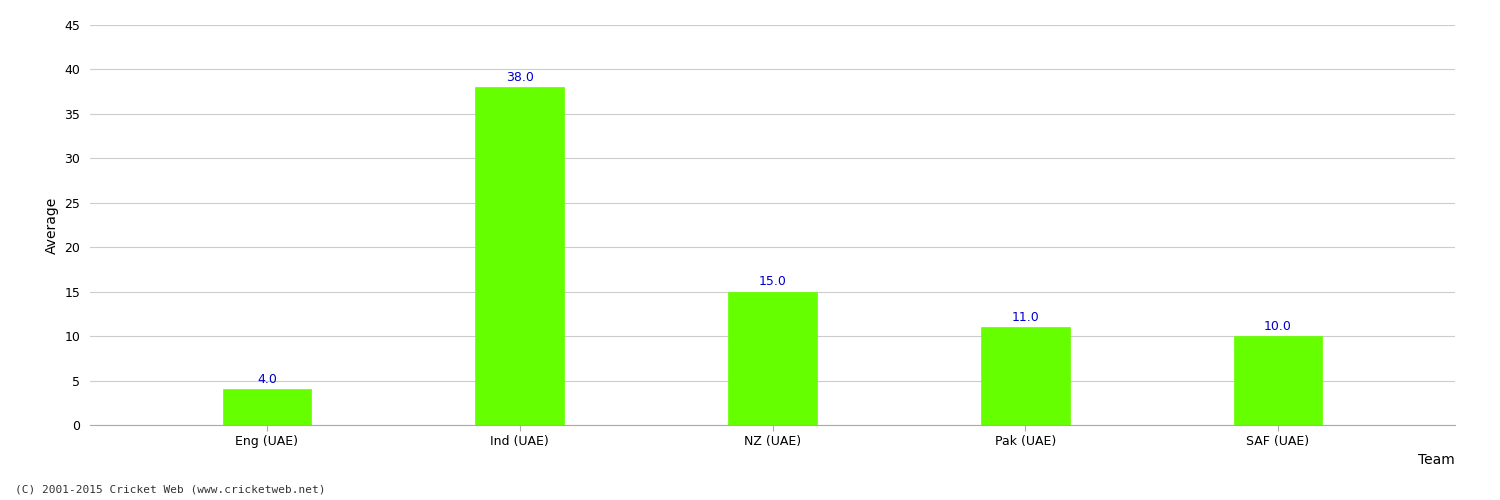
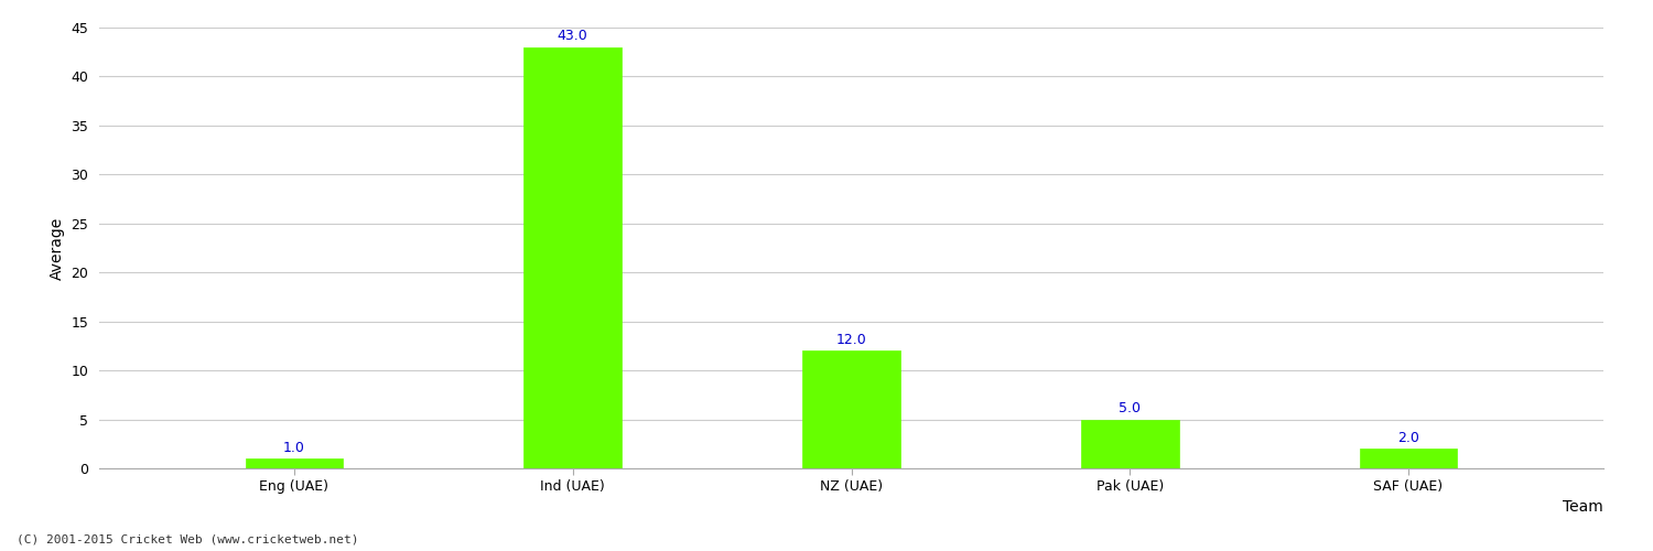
Eng (UAE): 4.0 -> 1.0
Ind (UAE): 38.0 -> 43.0
NZ (UAE): 15.0 -> 12.0
Pak (UAE): 11.0 -> 5.0
SAF (UAE): 10.0 -> 2.0
